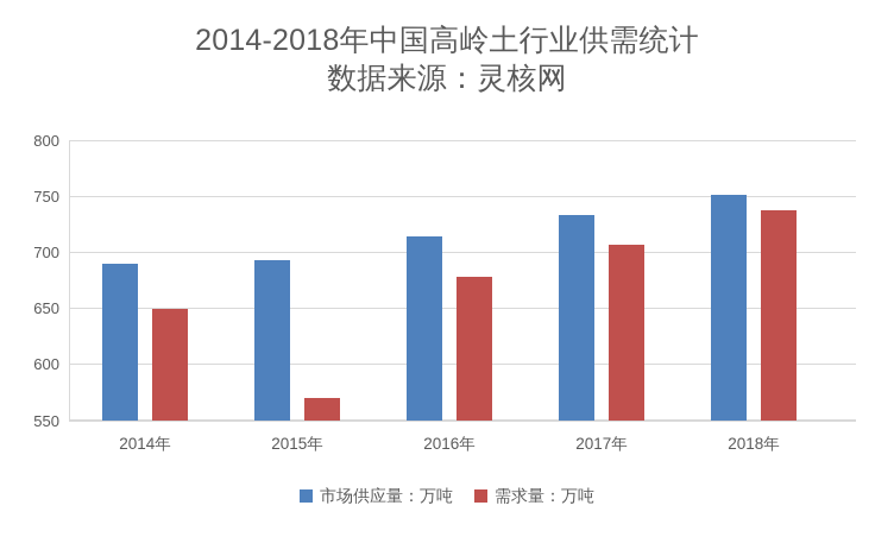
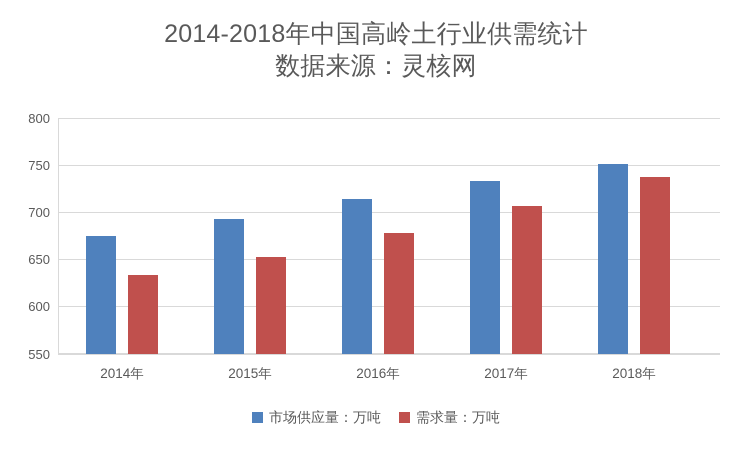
市场供应量：万吨/2014年: 690 -> 680
需求量：万吨/2014年: 650 -> 630
需求量：万吨/2015年: 570 -> 650
